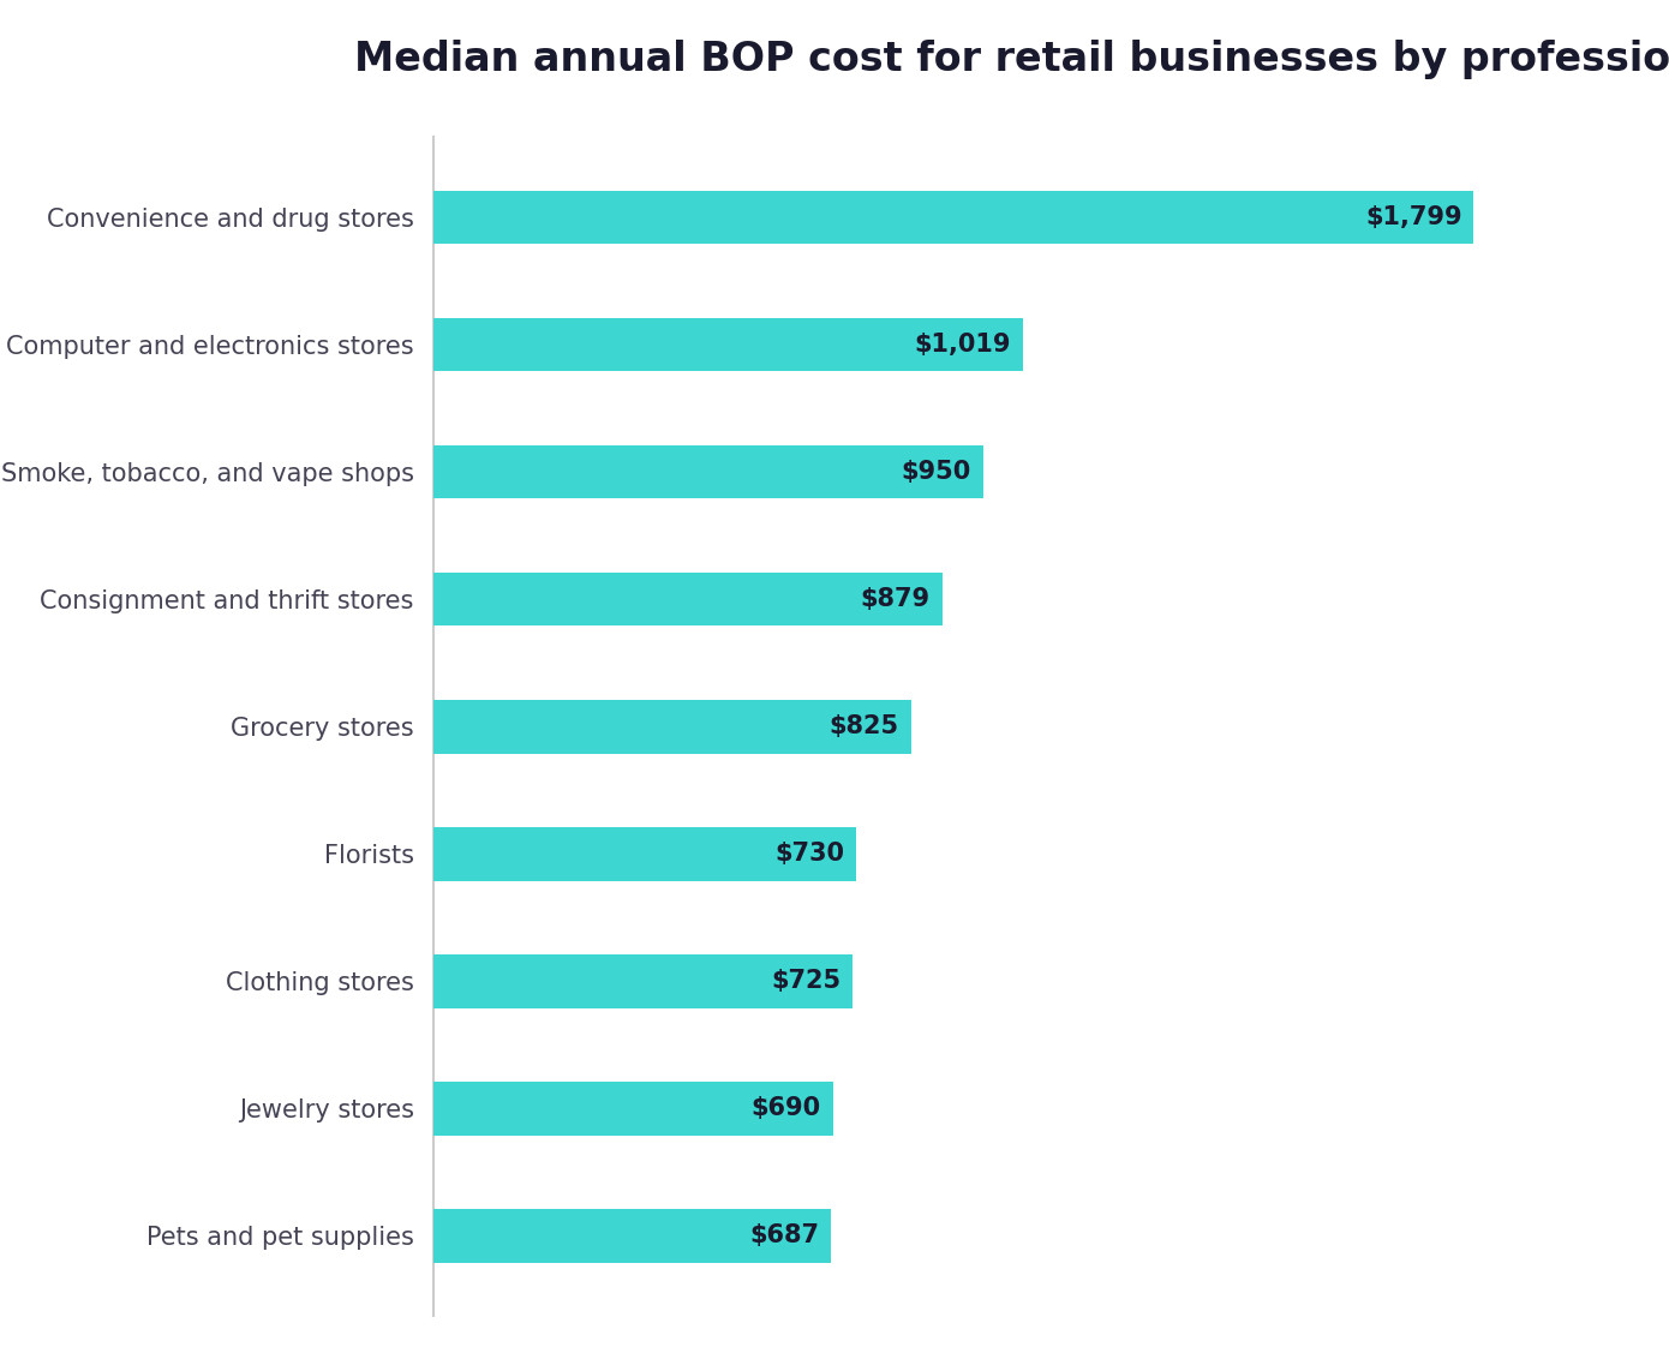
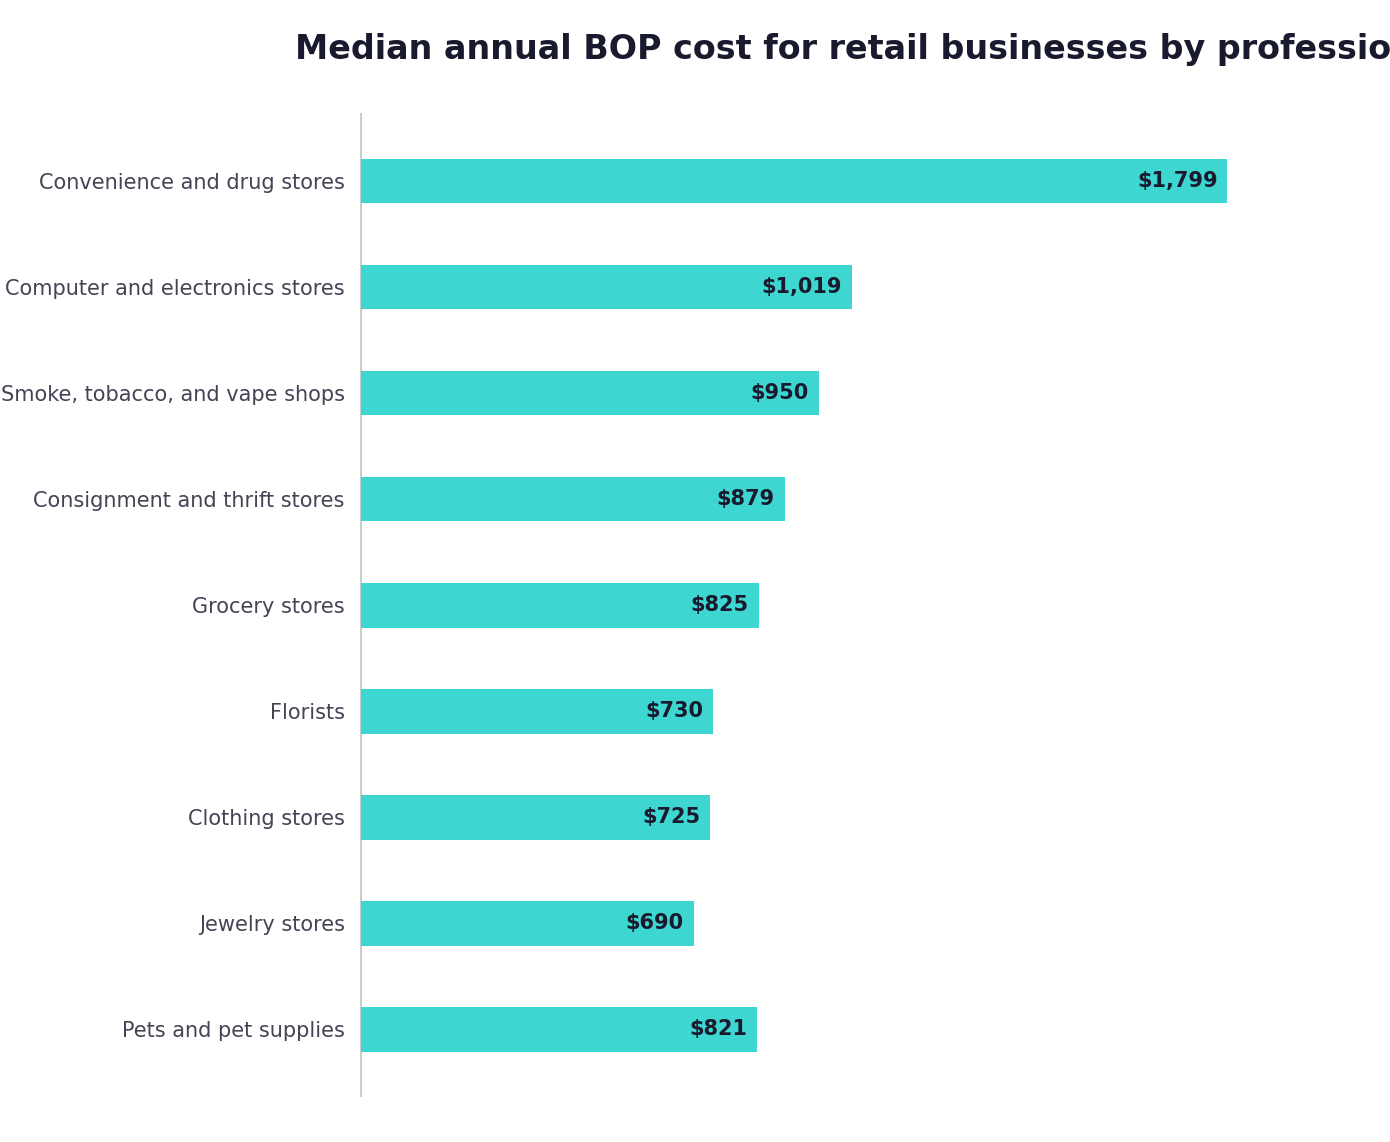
Pets and pet supplies: $687 -> $821
